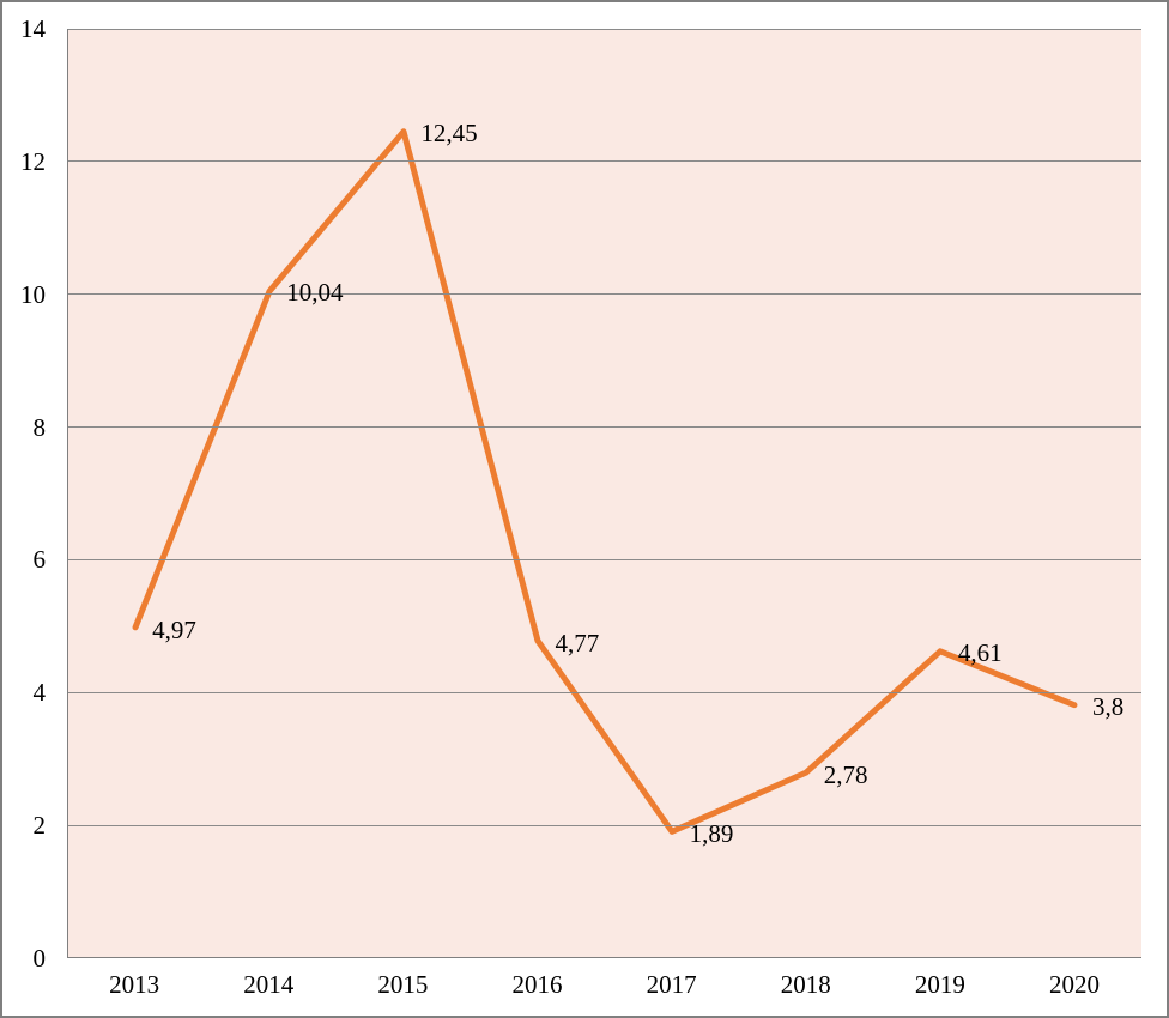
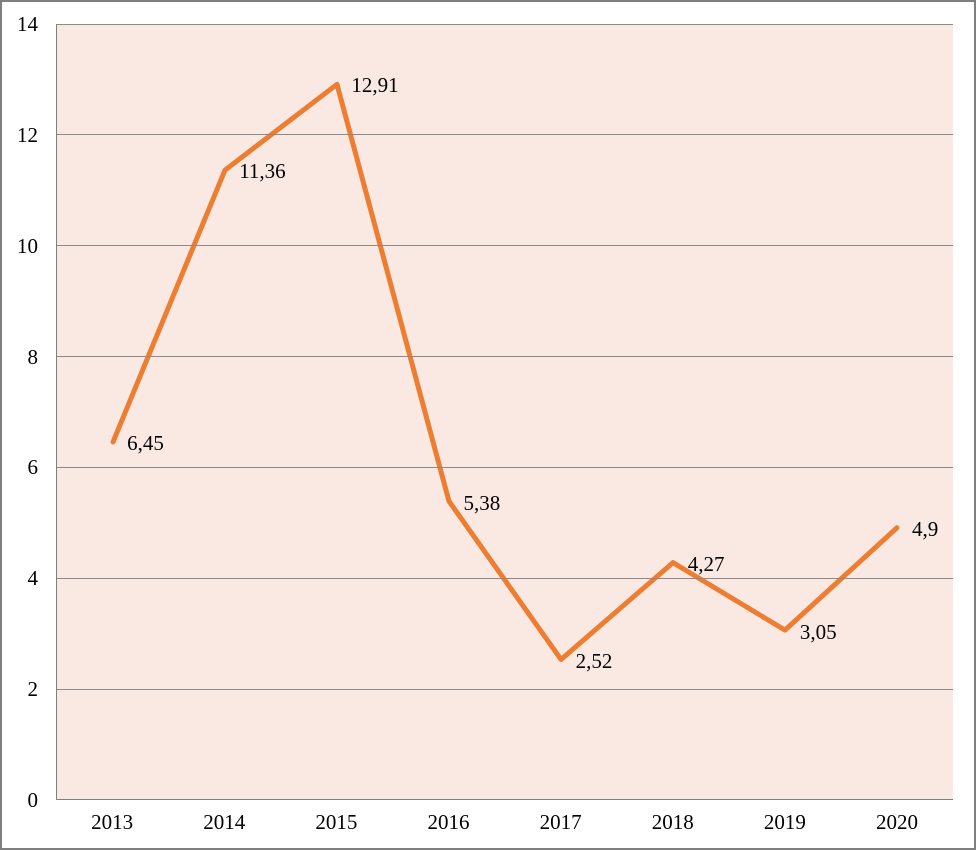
2013: 4,97 -> 6,45
2014: 10,04 -> 11,36
2015: 12,45 -> 12,91
2016: 4,77 -> 5,38
2017: 1,89 -> 2,52
2018: 2,78 -> 4,27
2019: 4,61 -> 3,05
2020: 3,8 -> 4,9
